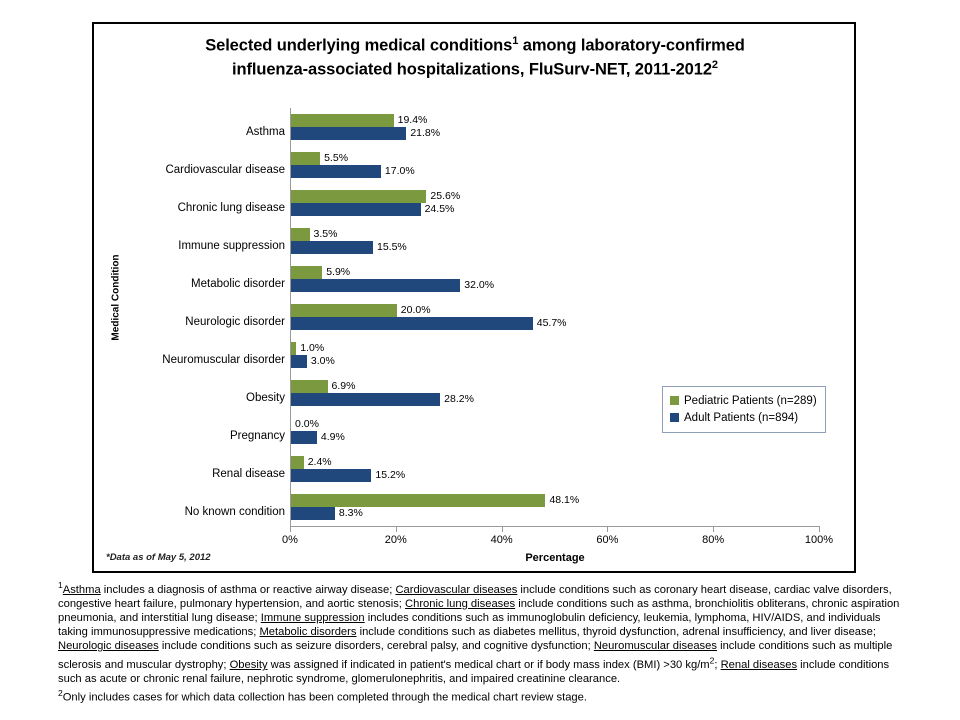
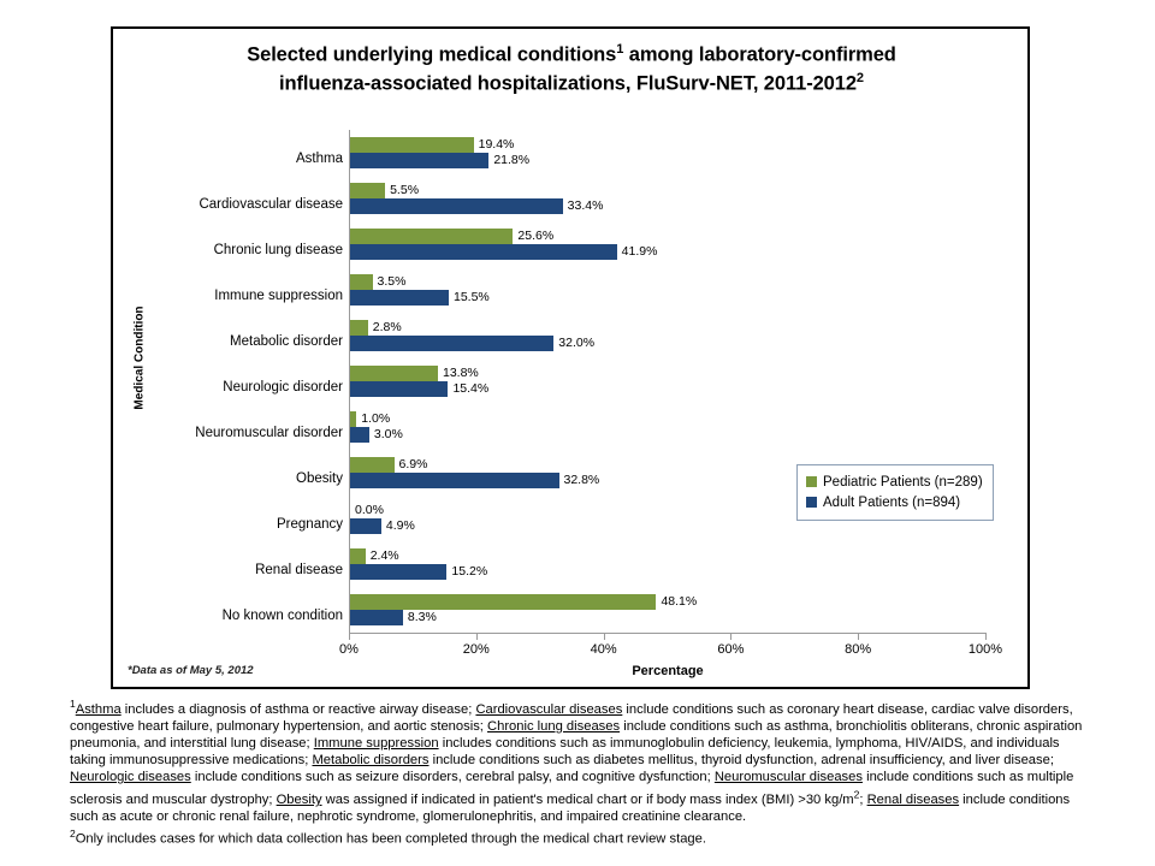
Adult Patients (n=894)/Cardiovascular disease: 17.0% -> 33.4%
Adult Patients (n=894)/Chronic lung disease: 24.5% -> 41.9%
Pediatric Patients (n=289)/Metabolic disorder: 5.9% -> 2.8%
Pediatric Patients (n=289)/Neurologic disorder: 20.0% -> 13.8%
Adult Patients (n=894)/Neurologic disorder: 45.7% -> 15.4%
Adult Patients (n=894)/Obesity: 28.2% -> 32.8%
